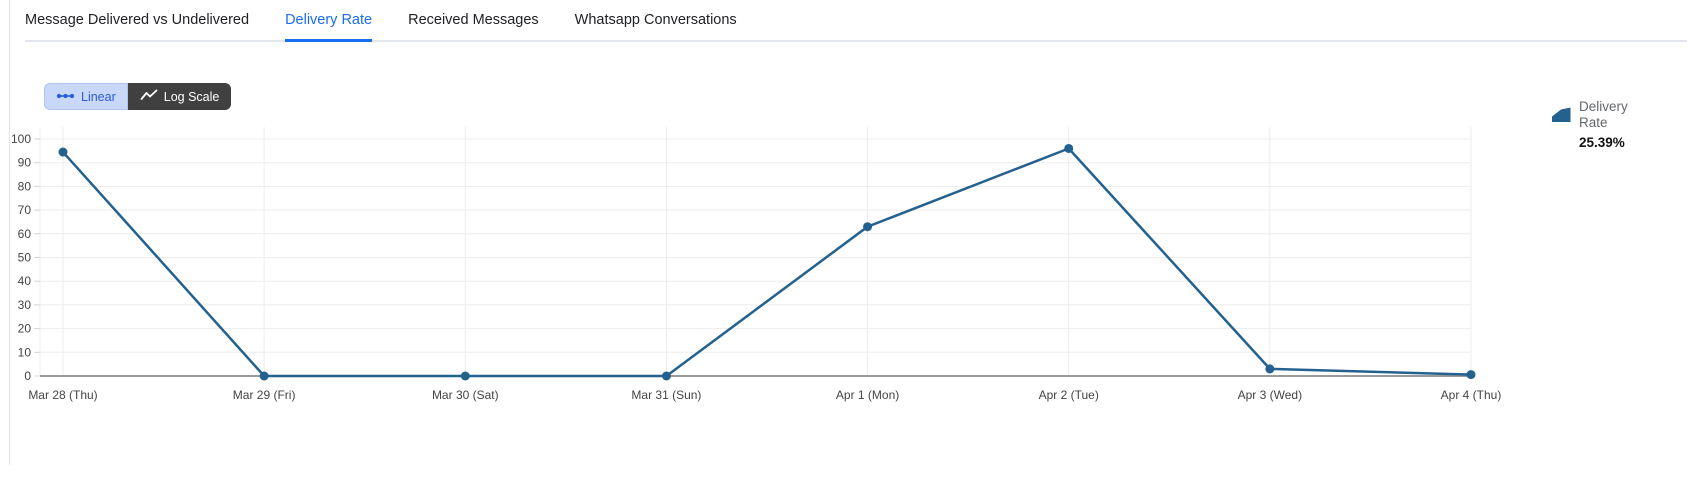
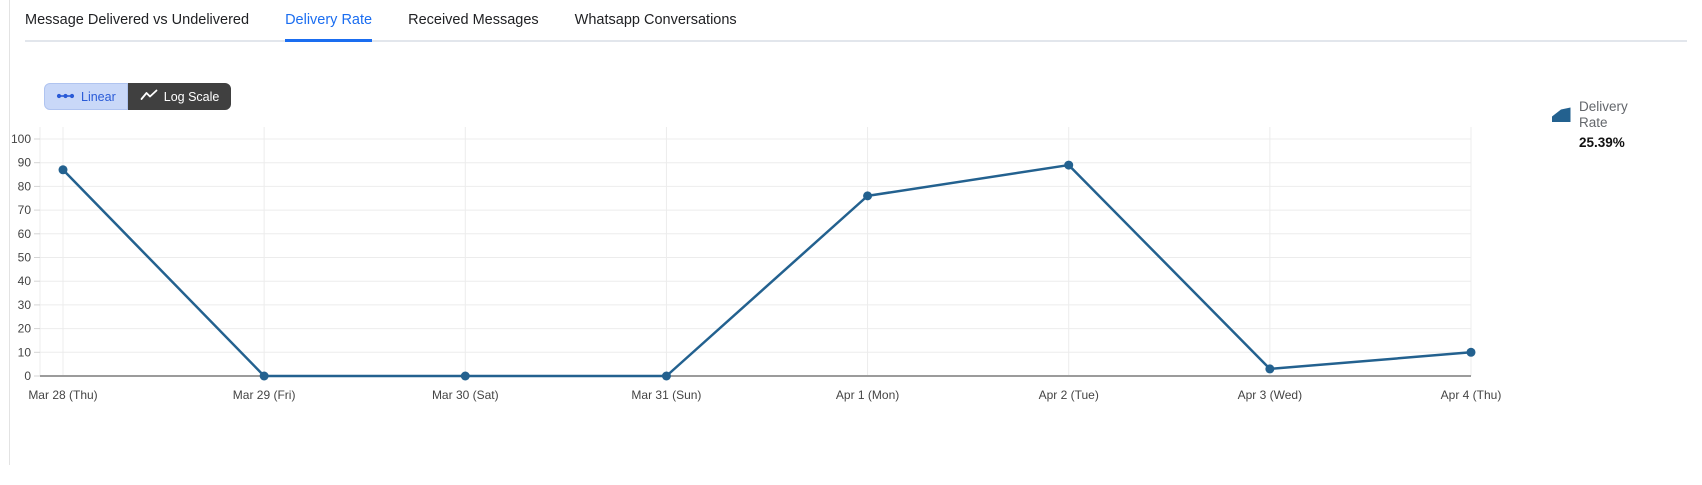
Mar 28 (Thu): 94 -> 87
Apr 1 (Mon): 63 -> 76
Apr 2 (Tue): 96 -> 89
Apr 4 (Thu): 1 -> 10
